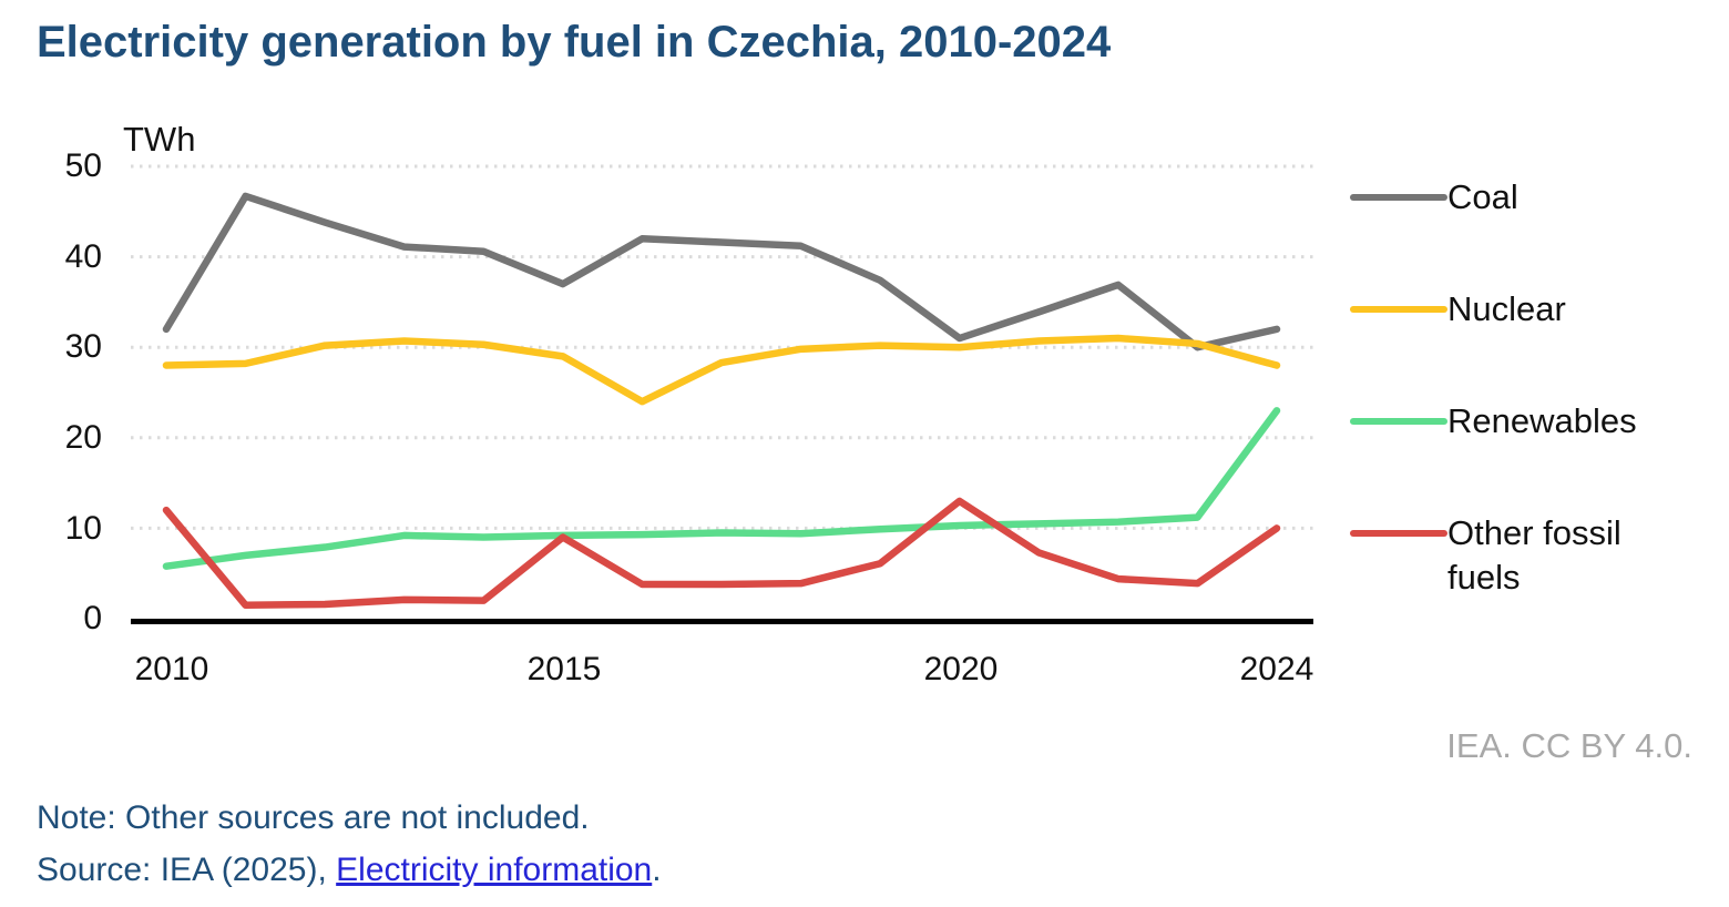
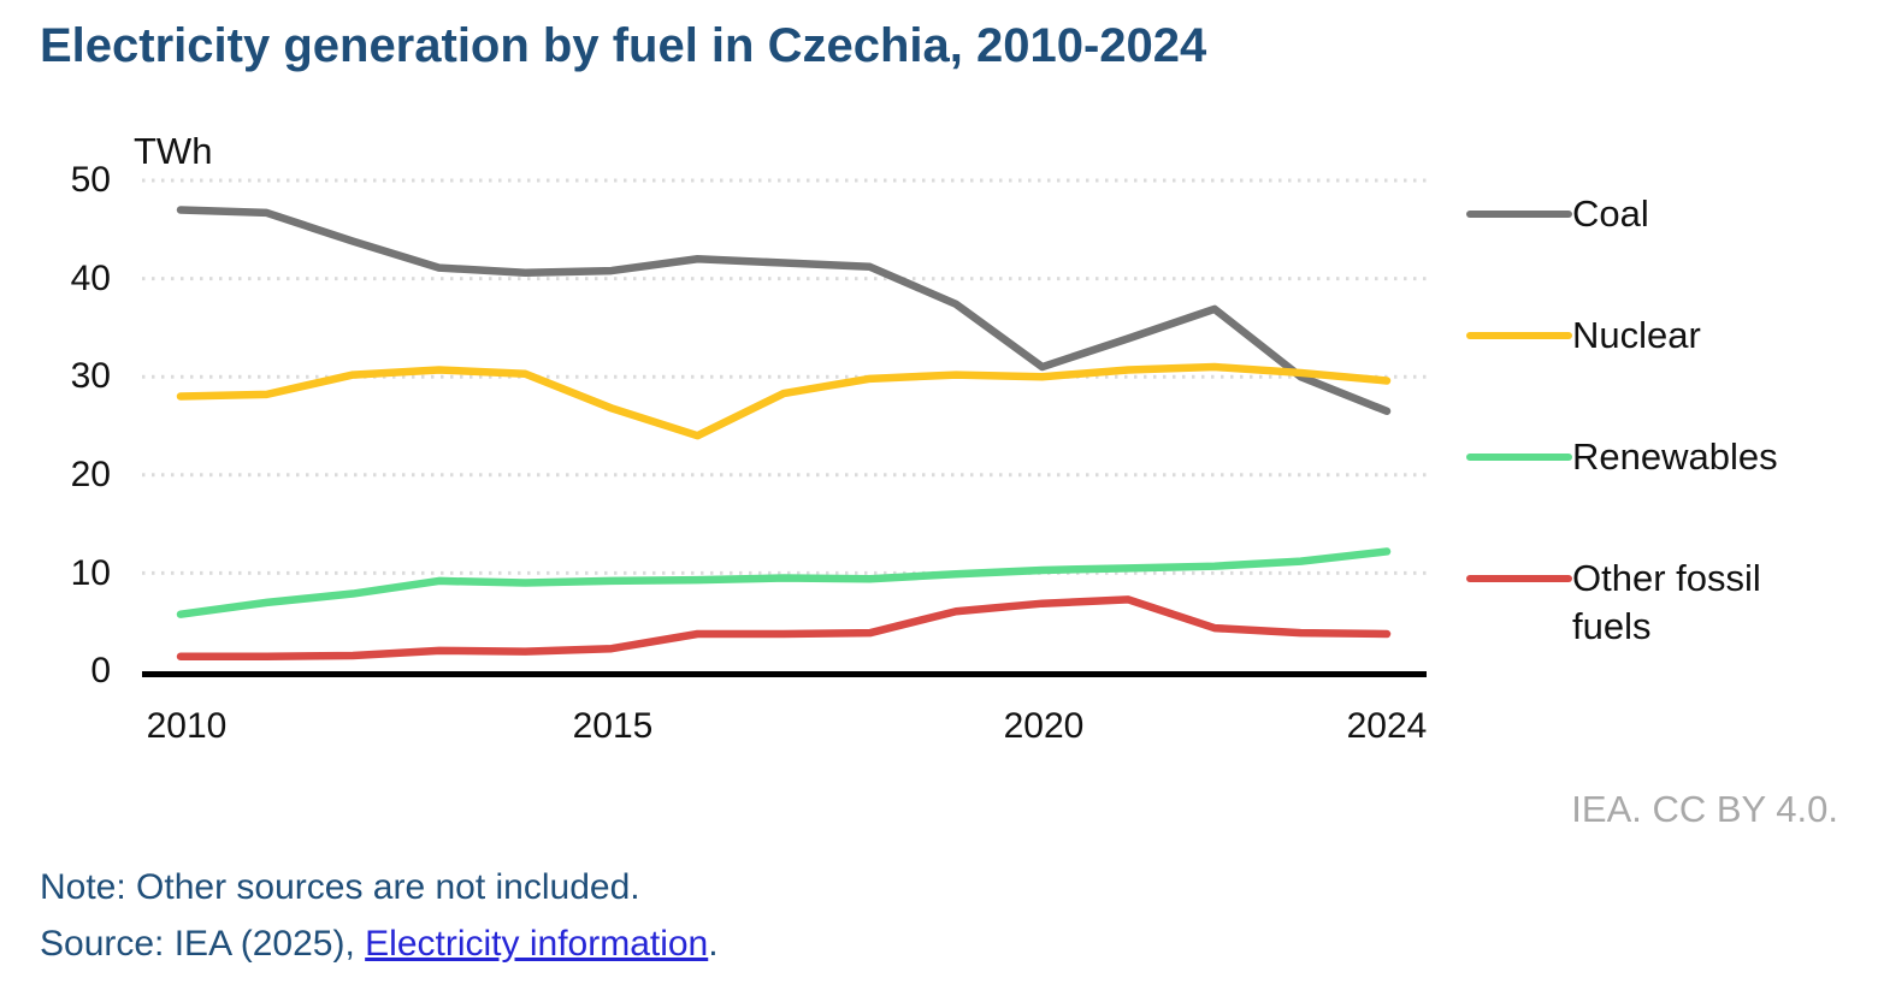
Coal/2010: 32 -> 47
Other fossil fuels/2010: 12 -> 2
Coal/2015: 37 -> 41
Nuclear/2015: 29 -> 27
Other fossil fuels/2015: 9 -> 2
Other fossil fuels/2020: 13 -> 7
Coal/2024: 32 -> 26
Nuclear/2024: 28 -> 30
Renewables/2024: 23 -> 12
Other fossil fuels/2024: 10 -> 4
